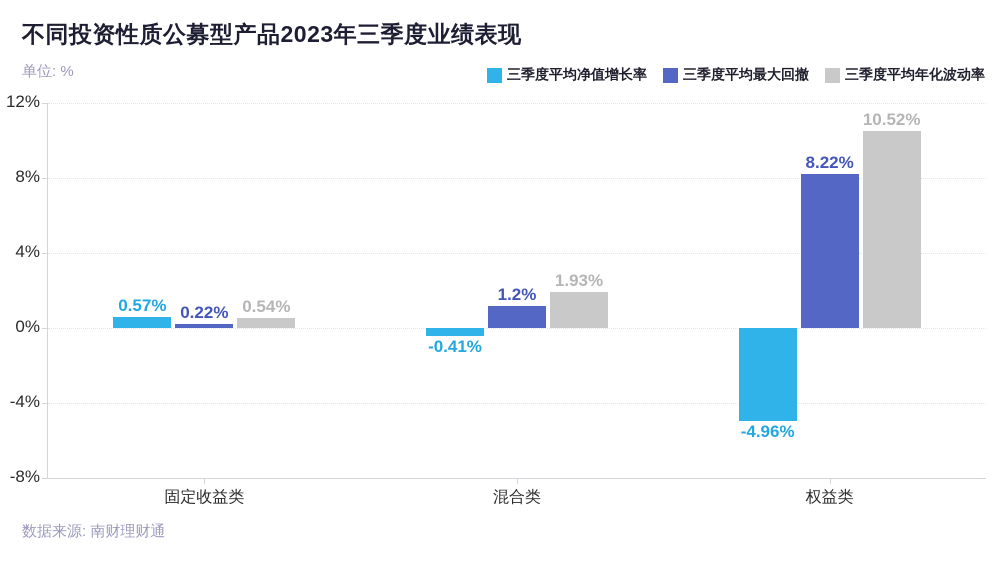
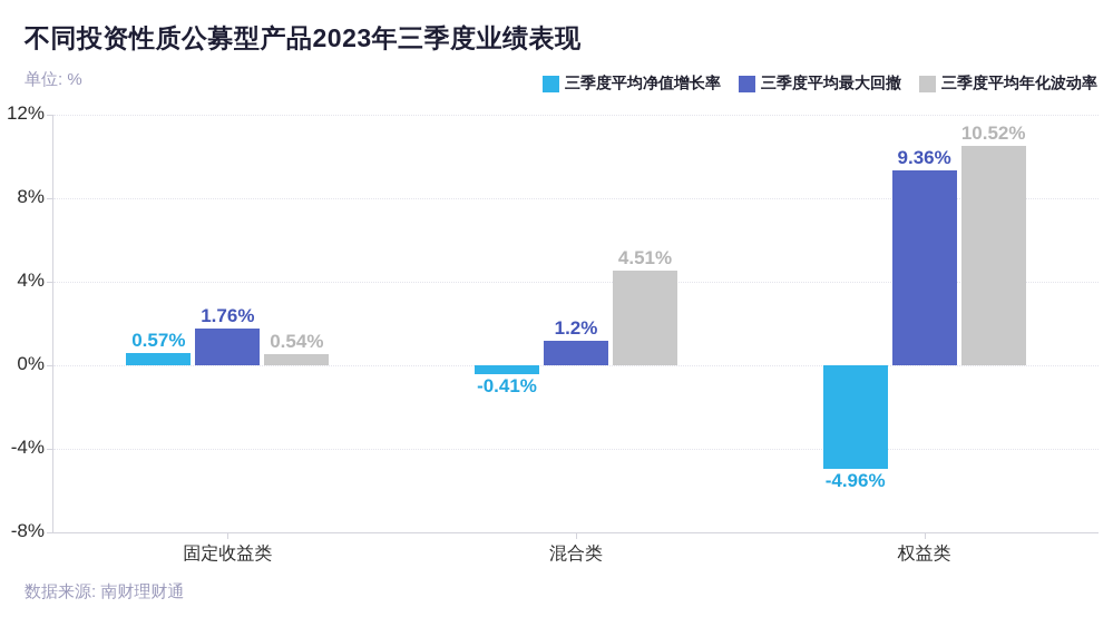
三季度平均最大回撤/固定收益类: 0.22% -> 1.76%
三季度平均年化波动率/混合类: 1.93% -> 4.51%
三季度平均最大回撤/权益类: 8.22% -> 9.36%
